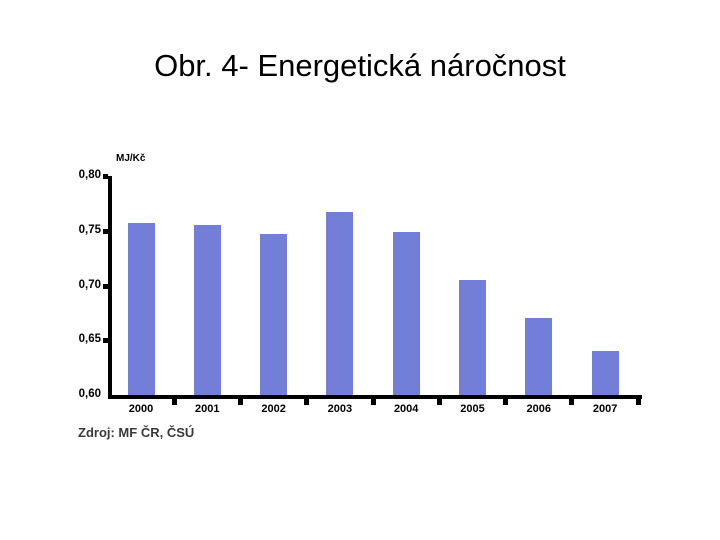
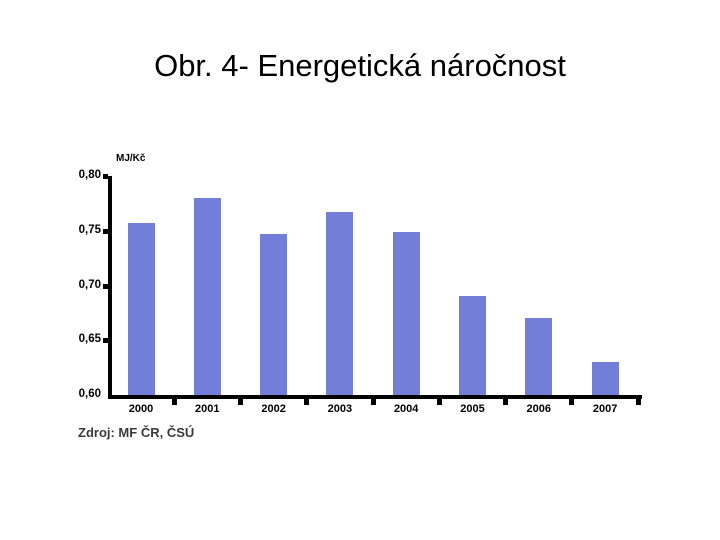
2001: 0,76 -> 0,78
2005: 0,70 -> 0,69
2007: 0,64 -> 0,63
